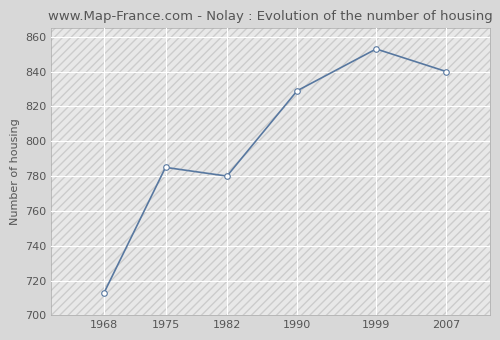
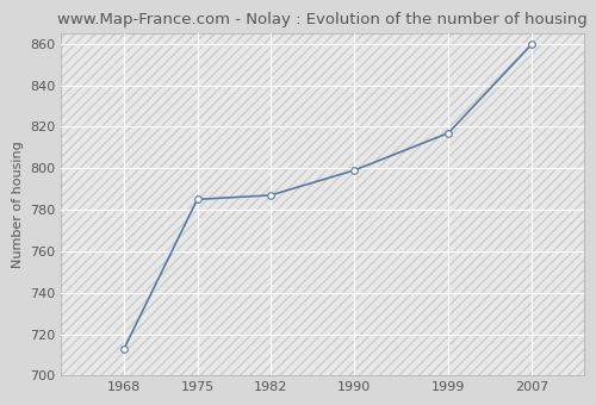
1982: 780 -> 787
1990: 829 -> 799
1999: 853 -> 817
2007: 840 -> 860
